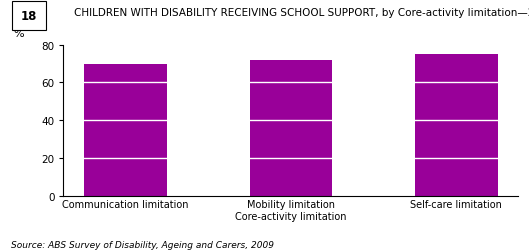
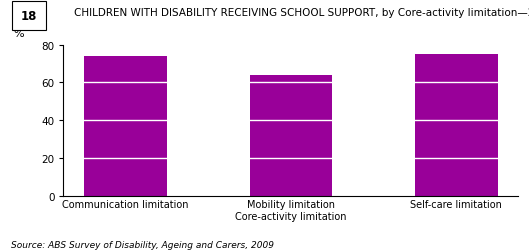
Communication limitation: 70 -> 74
Mobility limitation Core-activity limitation: 72 -> 64
